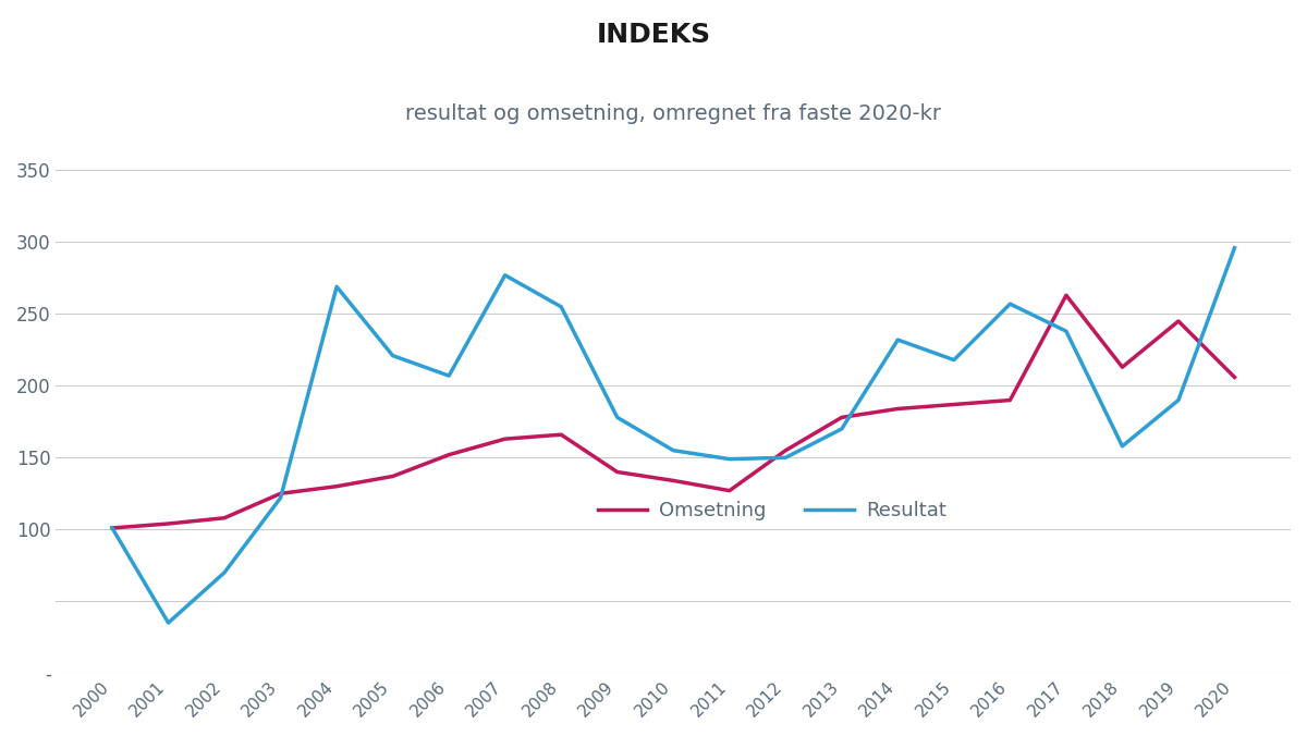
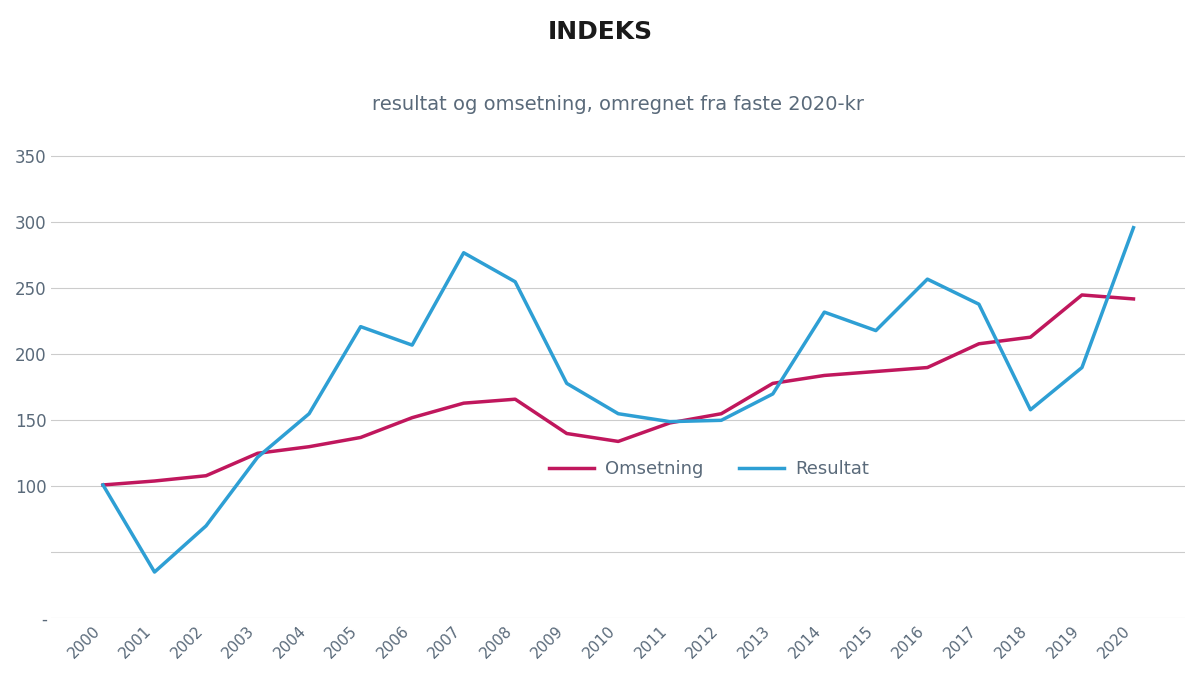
Resultat/2004: 269 -> 155
Omsetning/2011: 127 -> 148
Omsetning/2017: 263 -> 208
Omsetning/2020: 206 -> 242
